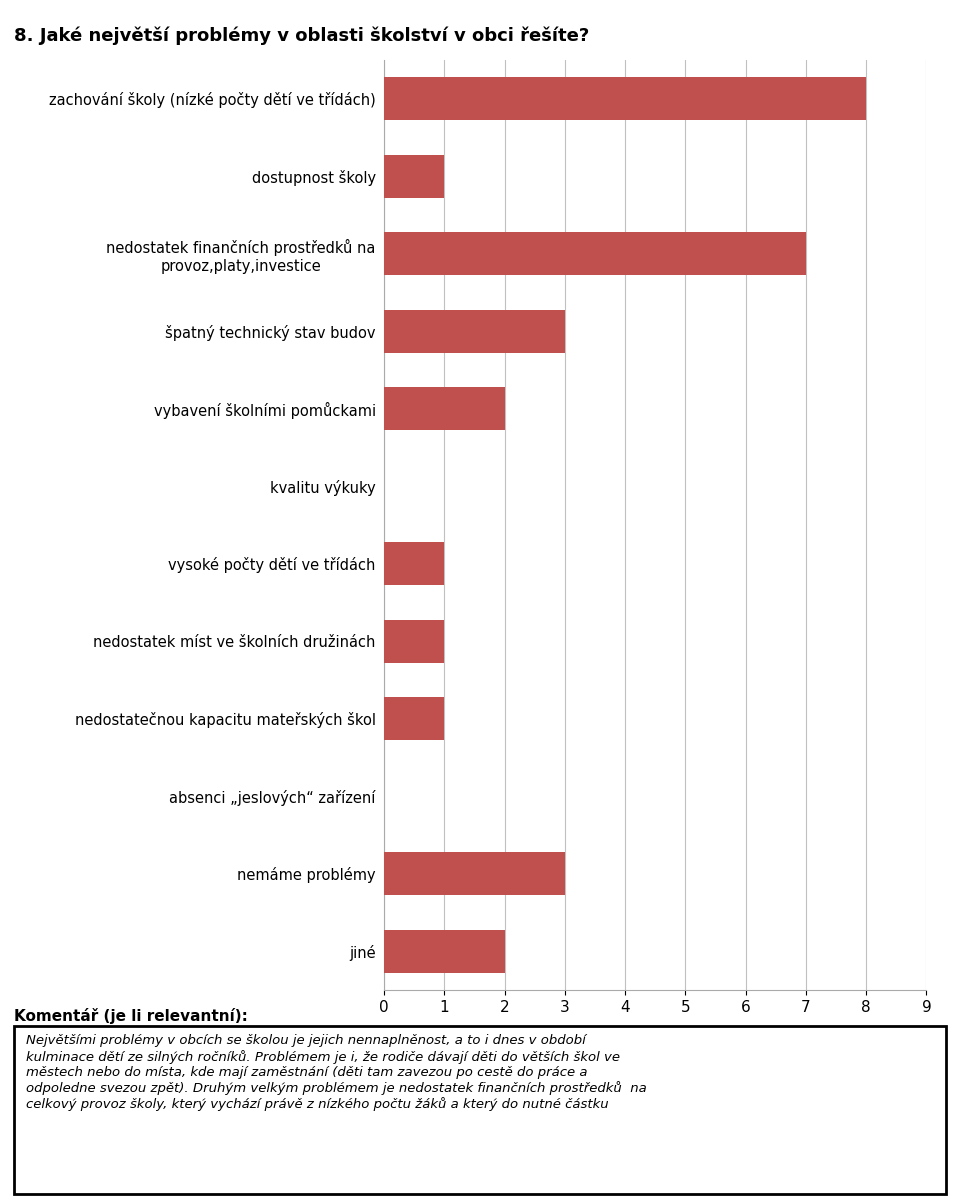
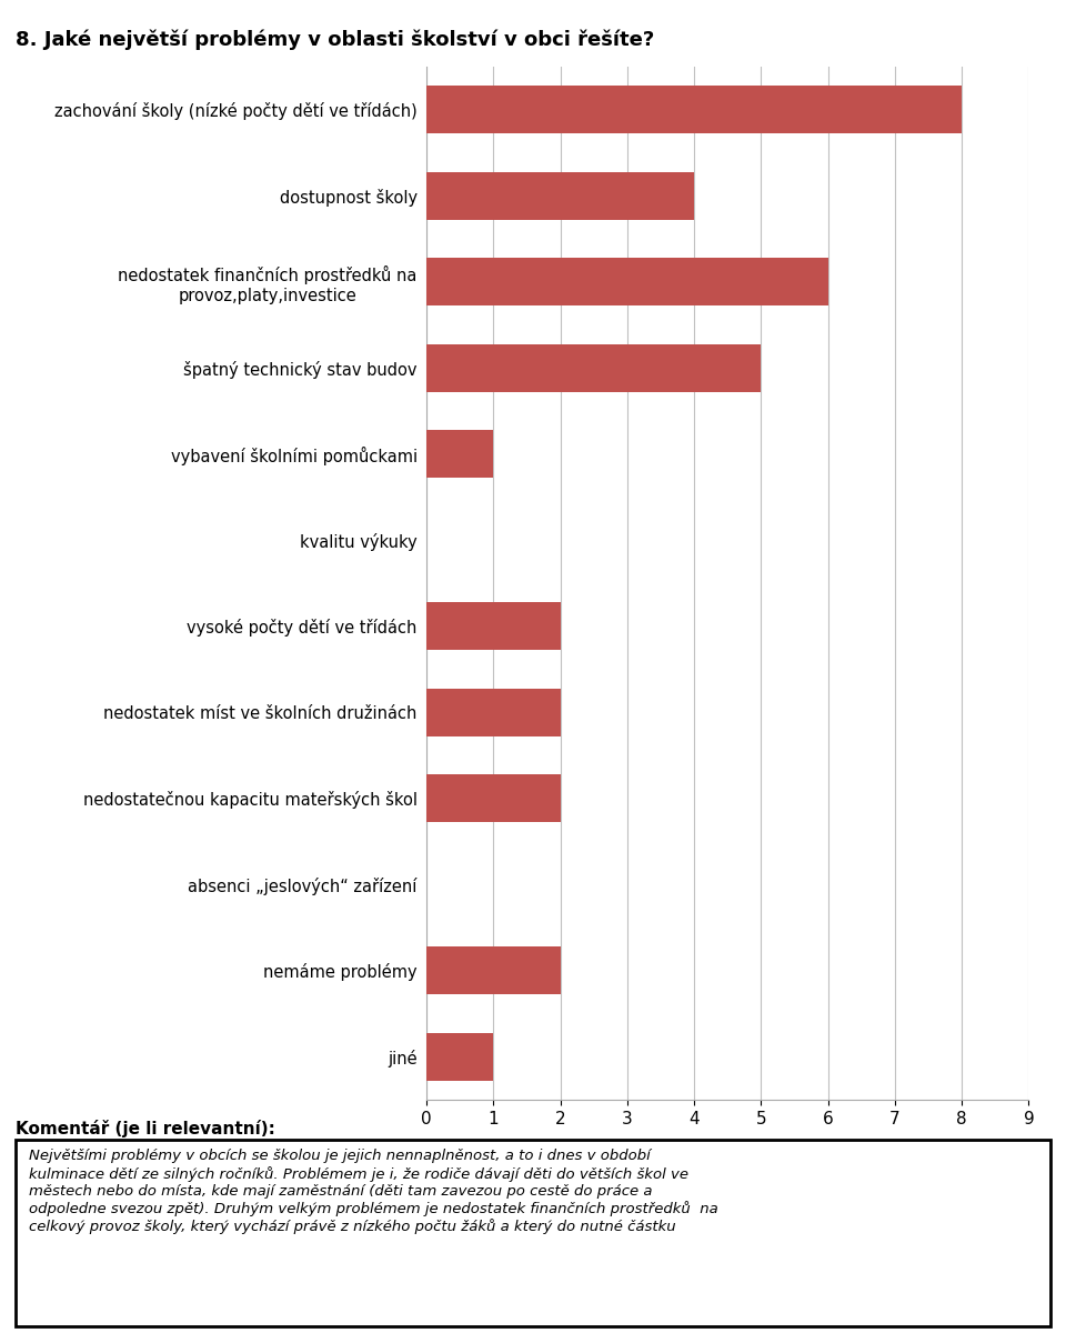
dostupnost školy: 1 -> 4
nedostatek finančních prostředků na provoz,platy,investice: 7 -> 6
špatný technický stav budov: 3 -> 5
vybavení školními pomůckami: 2 -> 1
vysoké počty dětí ve třídách: 1 -> 2
nedostatek míst ve školních družinách: 1 -> 2
nedostatečnou kapacitu mateřských škol: 1 -> 2
nemáme problémy: 3 -> 2
jiné: 2 -> 1
